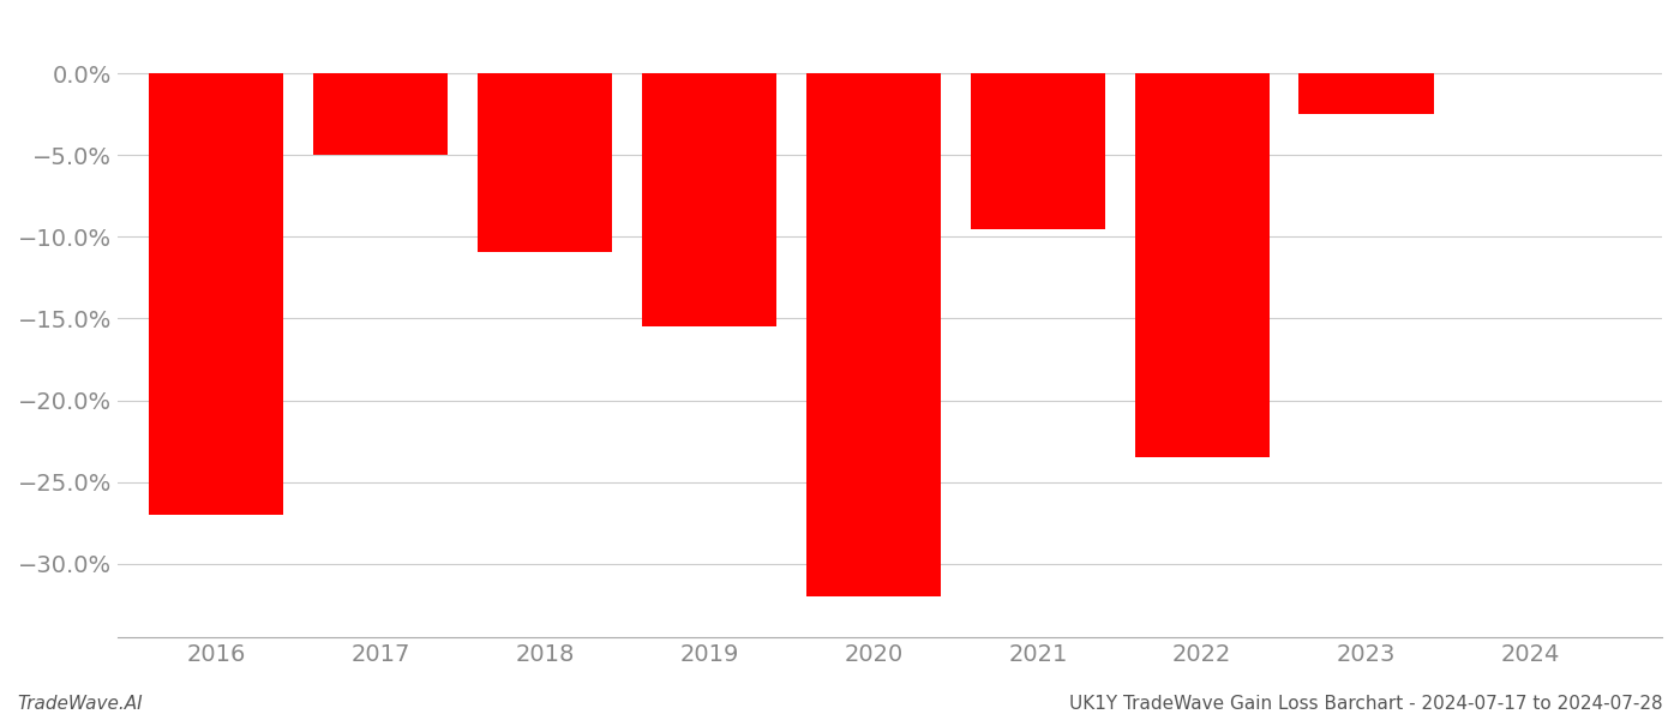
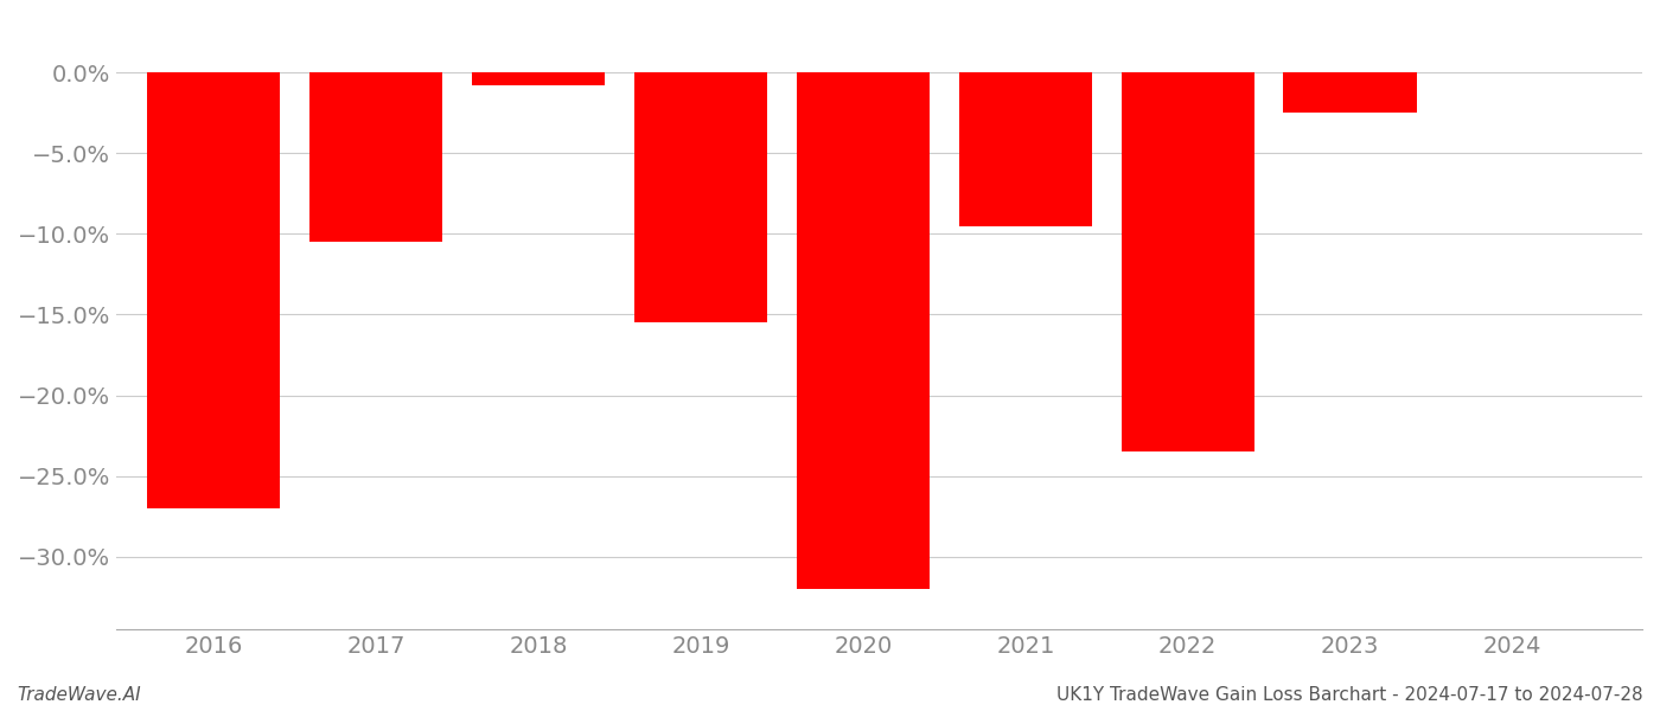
2017: -5.0% -> -10.5%
2018: -10.9% -> -0.8%
